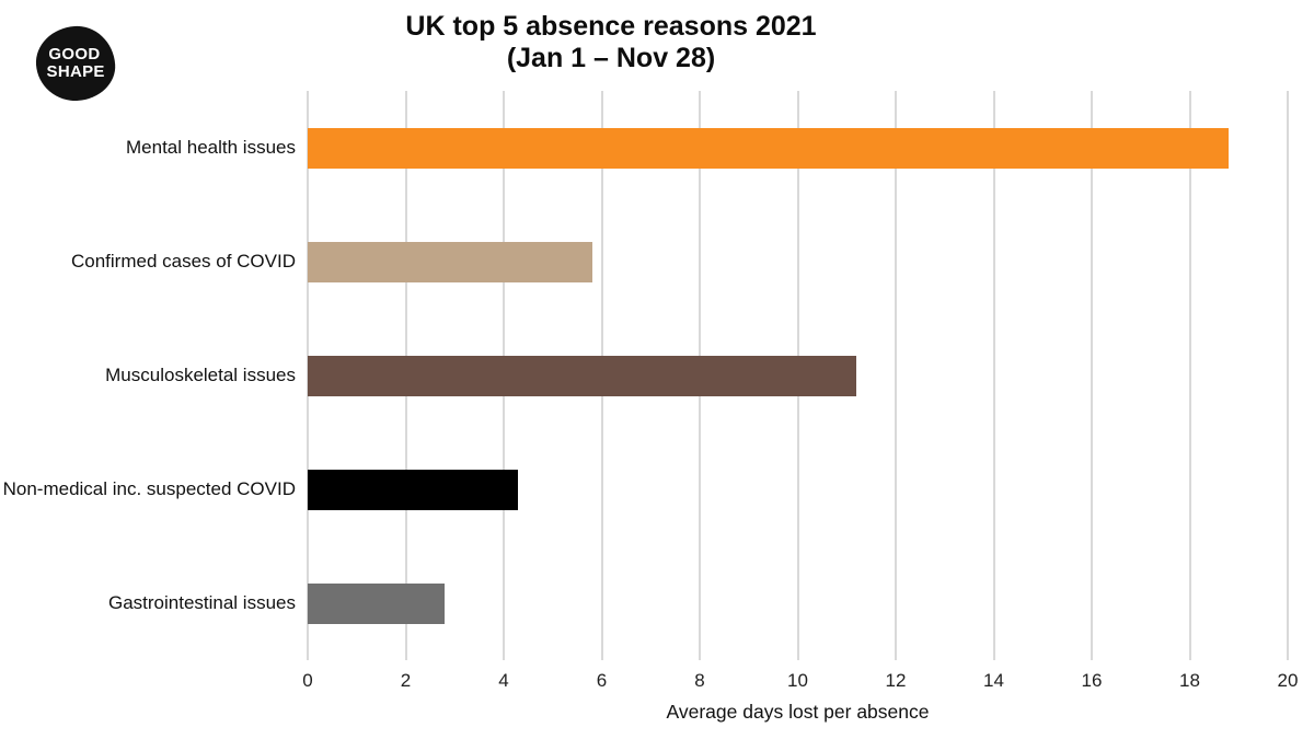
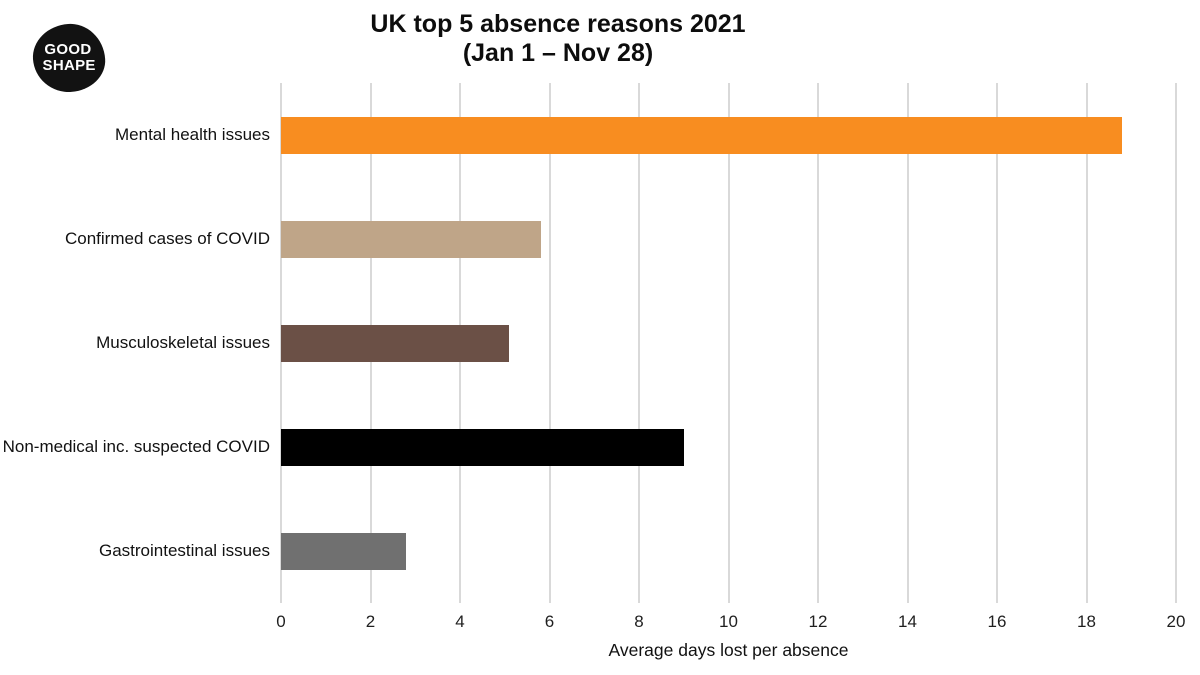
Musculoskeletal issues: 11.2 -> 5.1
Non-medical inc. suspected COVID: 4.3 -> 9.0
